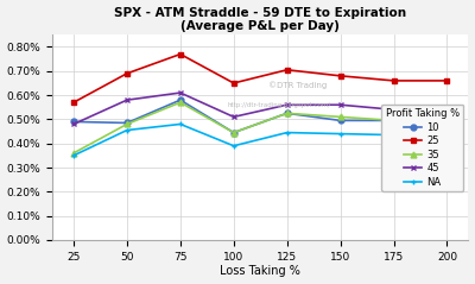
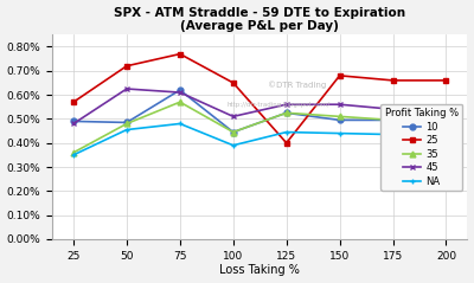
25/50: 0.690% -> 0.720%
45/50: 0.580% -> 0.625%
10/75: 0.580% -> 0.620%
25/125: 0.705% -> 0.400%
